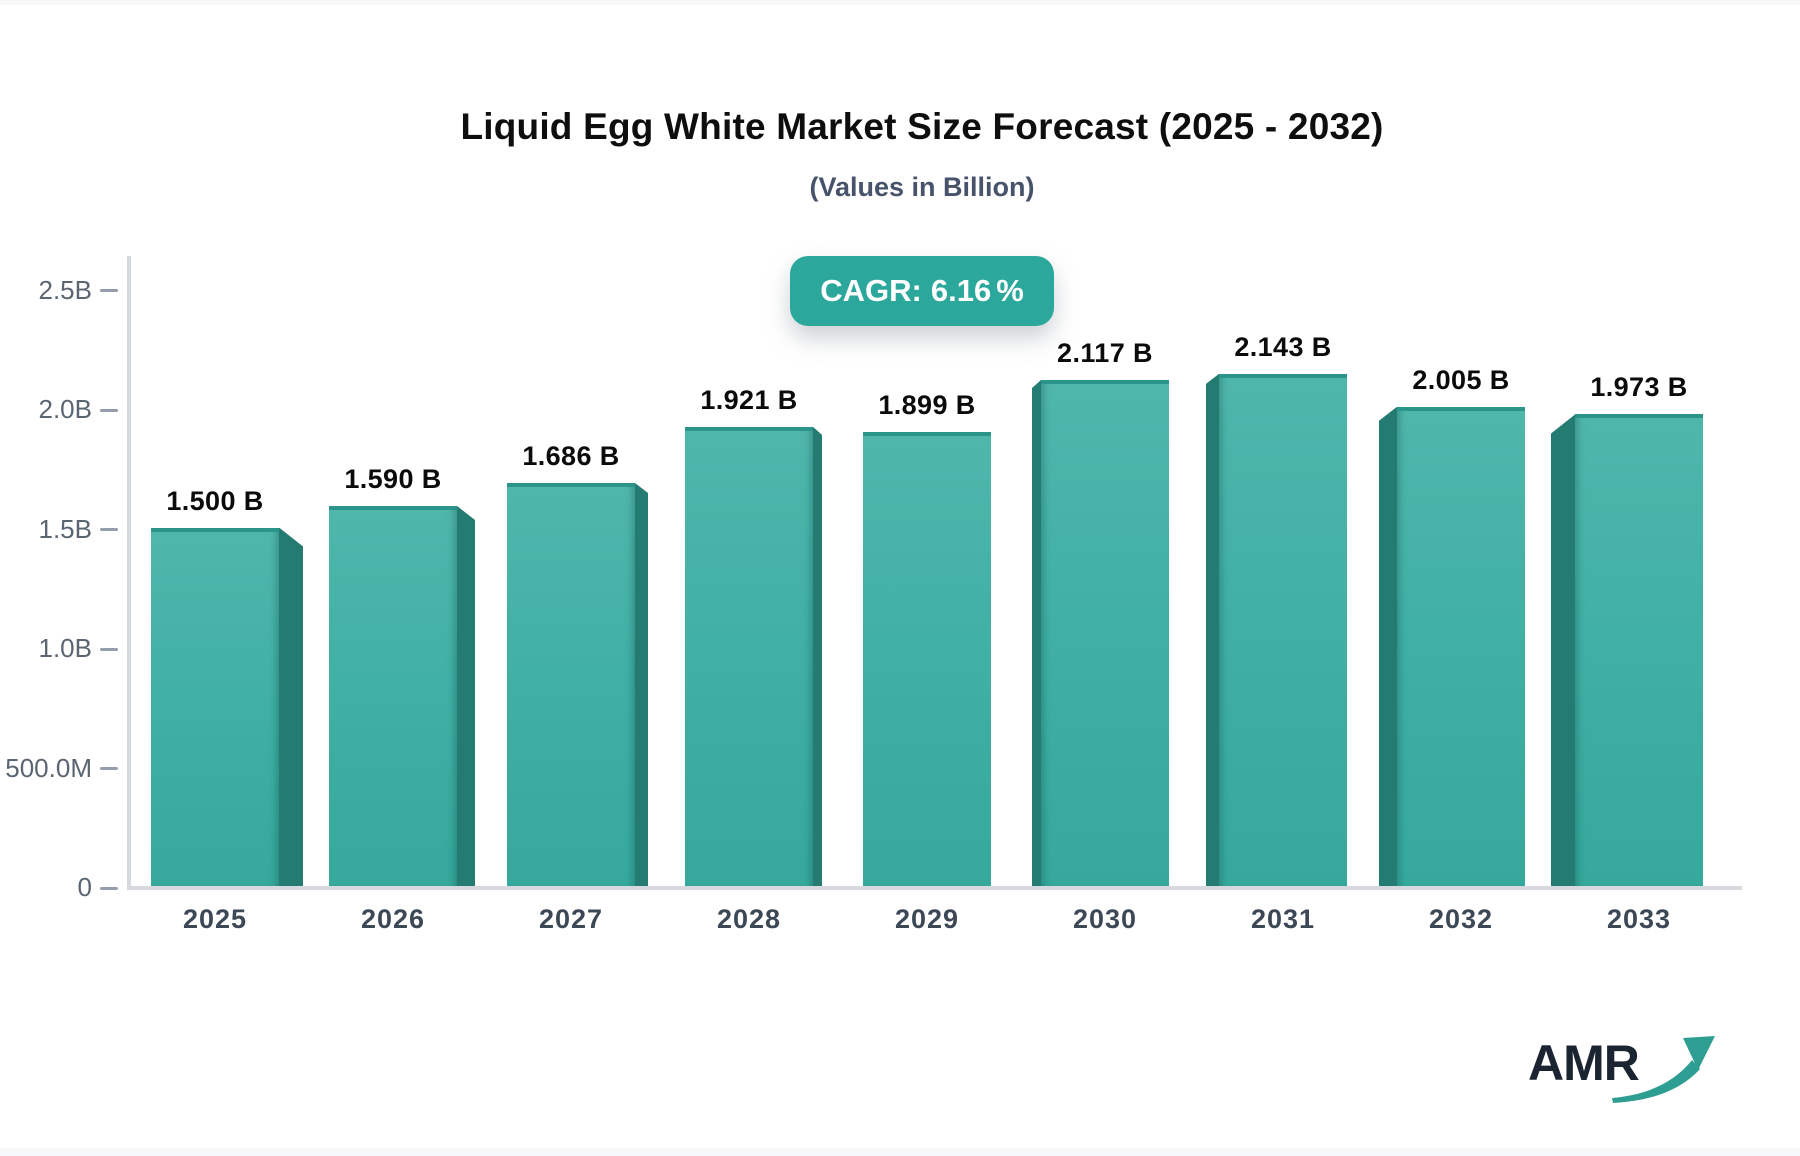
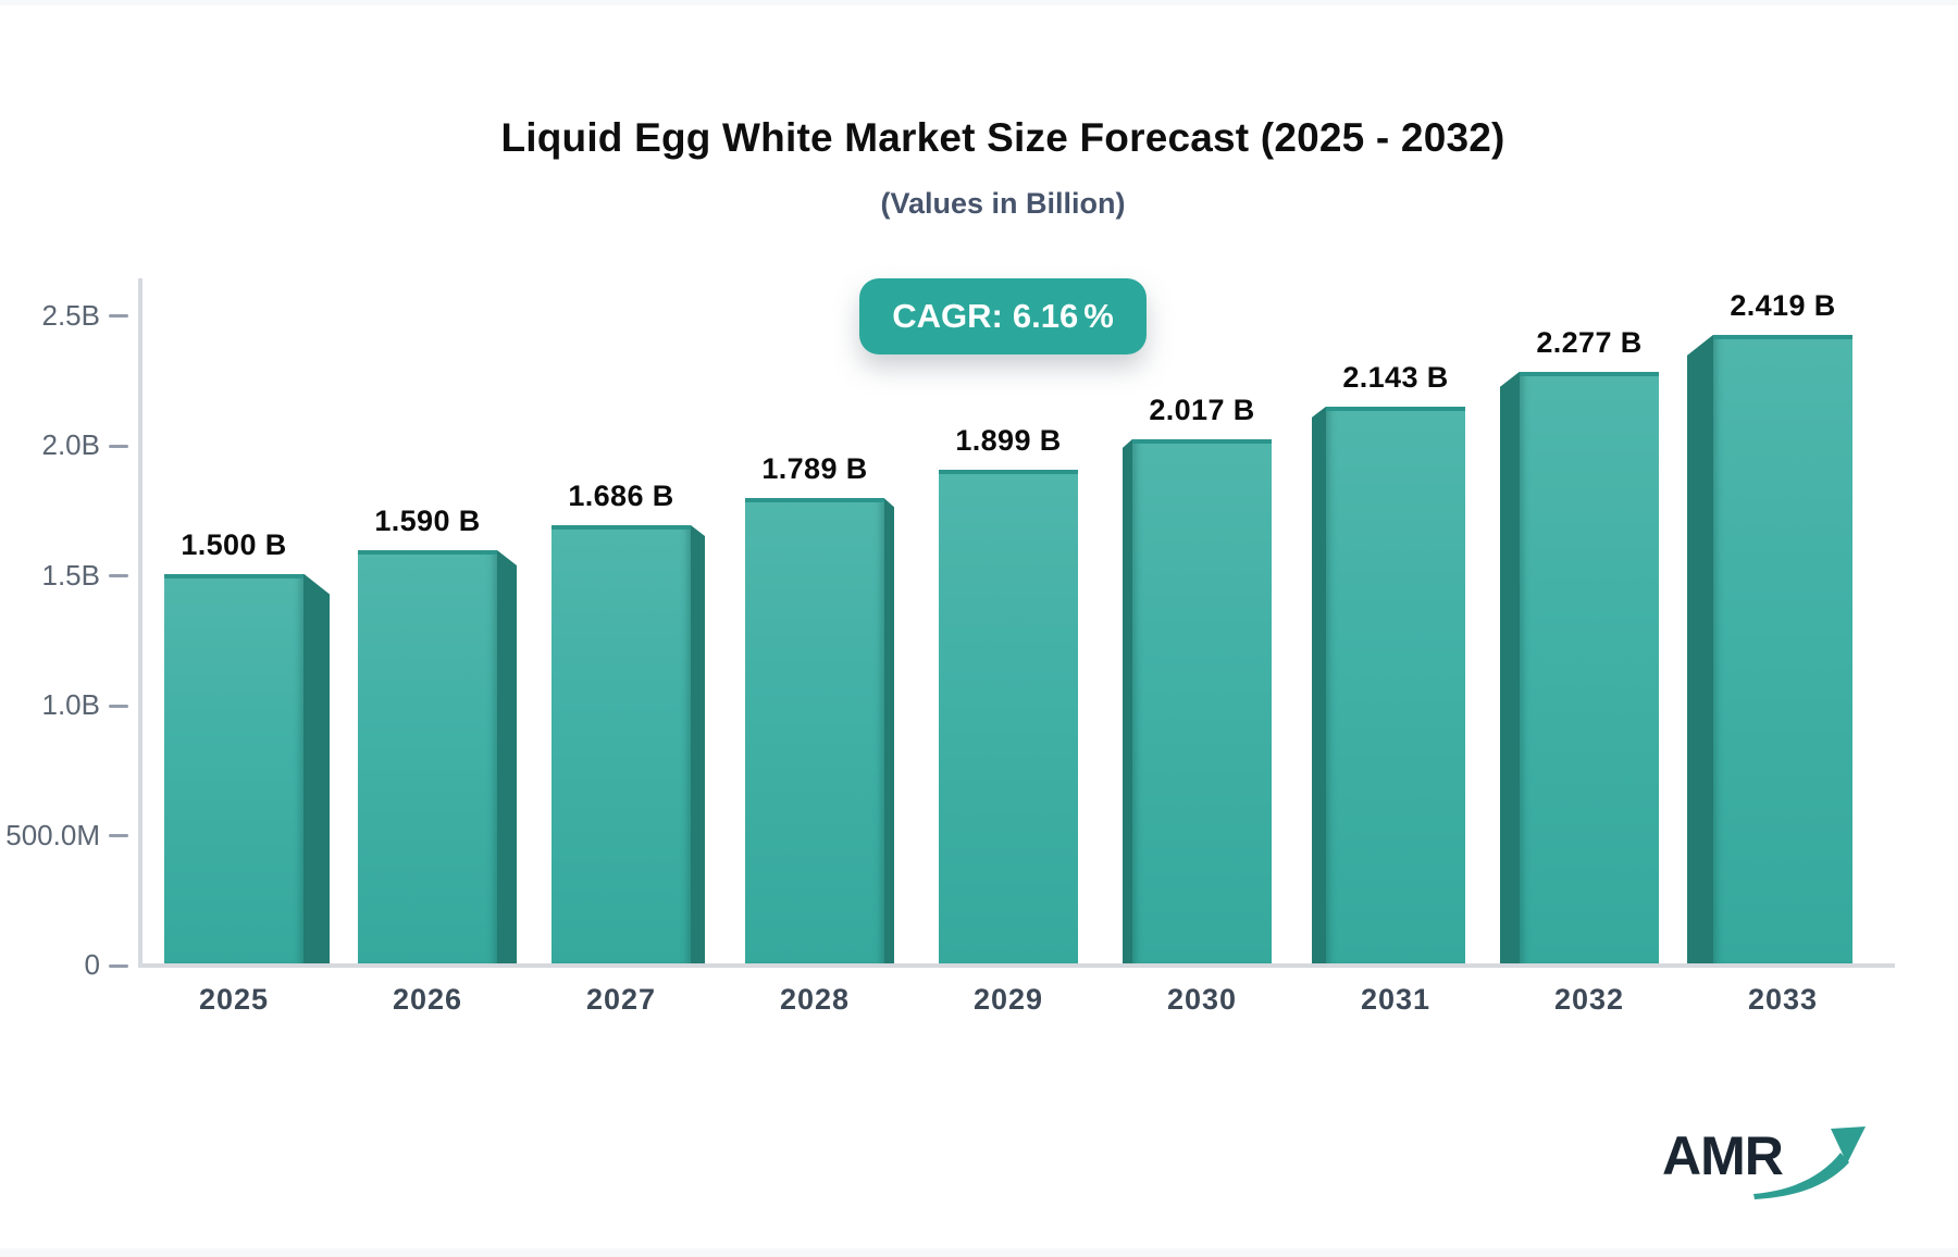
2028: 1.921 -> 1.789
2030: 2.117 -> 2.017
2032: 2.005 -> 2.277
2033: 1.973 -> 2.419
